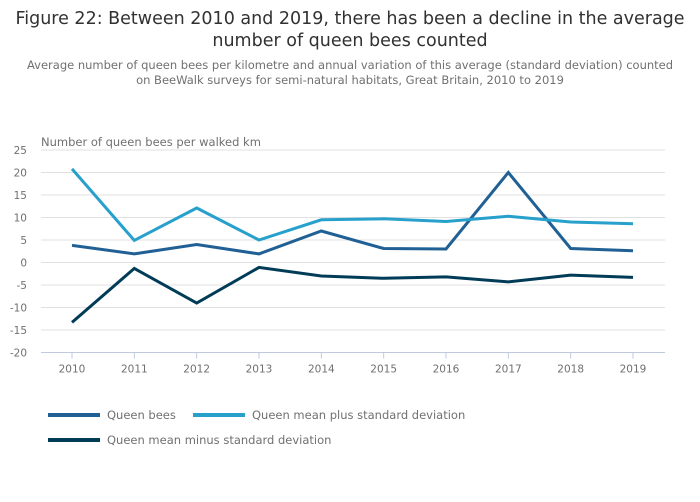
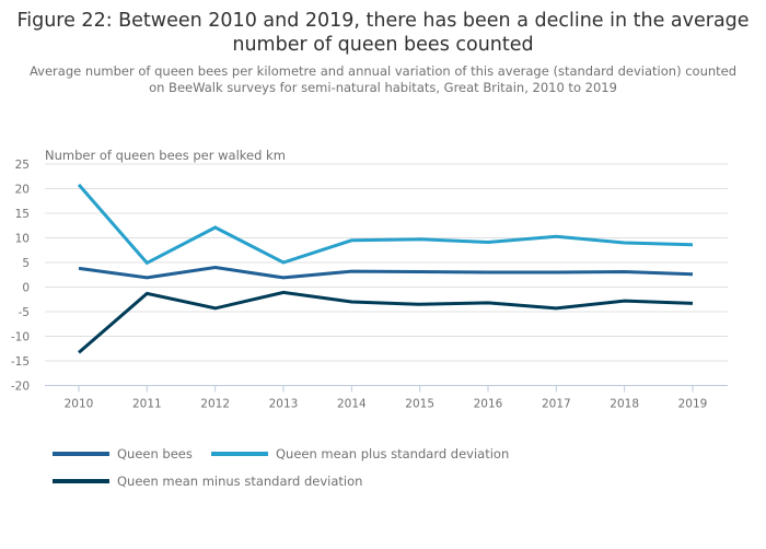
Queen mean minus standard deviation/2012: -9 -> -4
Queen bees/2014: 7 -> 3
Queen bees/2017: 20 -> 3
